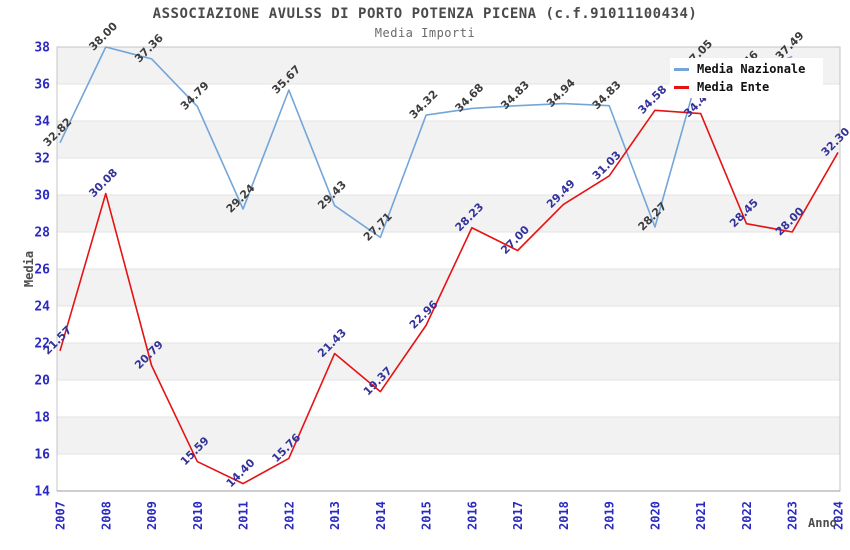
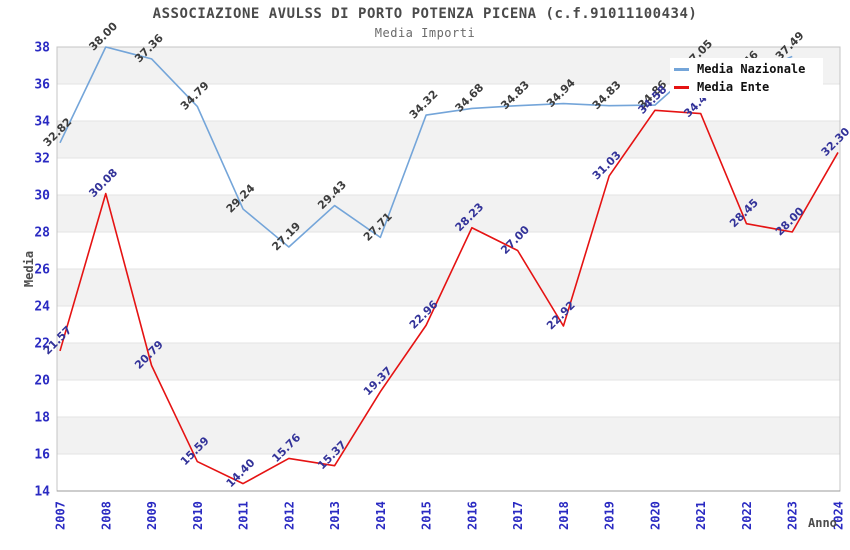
Media Nazionale/2012: 35.67 -> 27.19
Media Ente/2013: 21.43 -> 15.37
Media Ente/2018: 29.49 -> 22.92
Media Nazionale/2020: 28.27 -> 34.86
